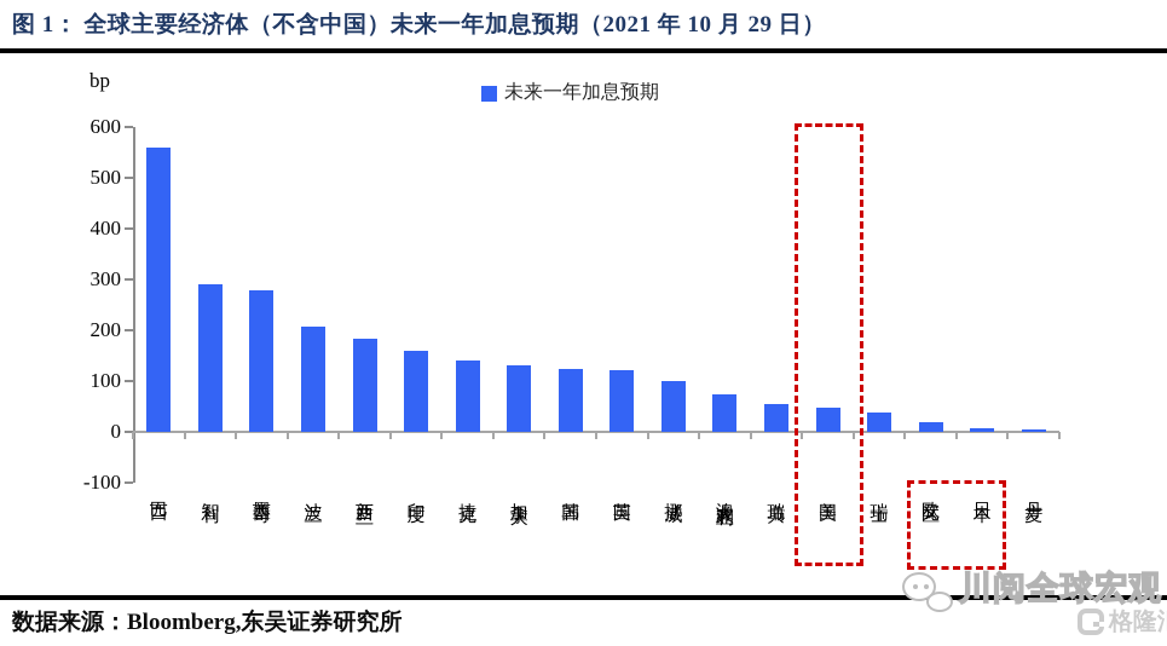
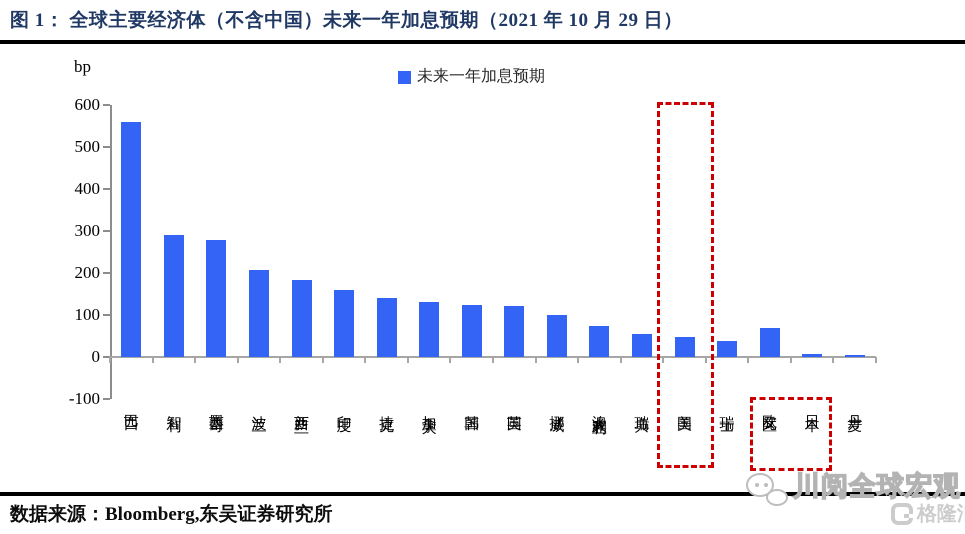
欧元区: 20 -> 70
